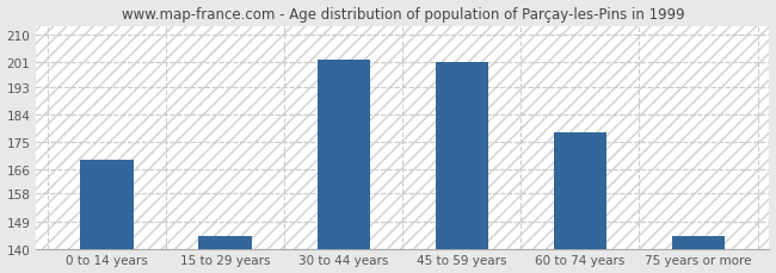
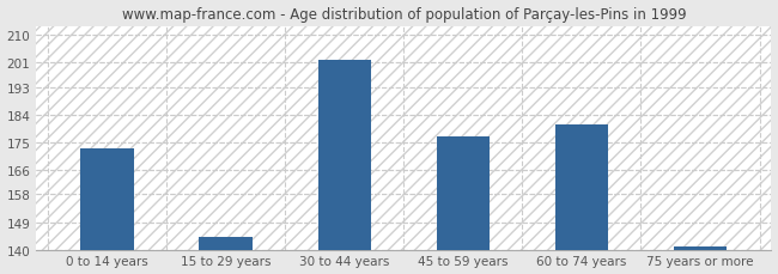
0 to 14 years: 169 -> 173
45 to 59 years: 201 -> 177
60 to 74 years: 178 -> 181
75 years or more: 144 -> 141
